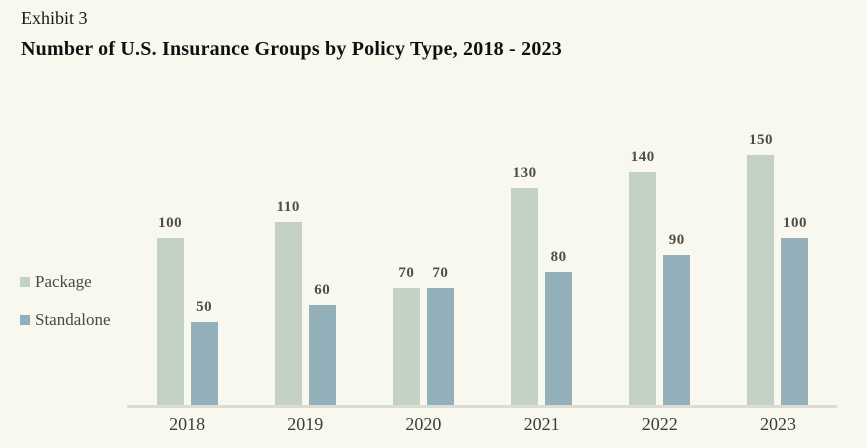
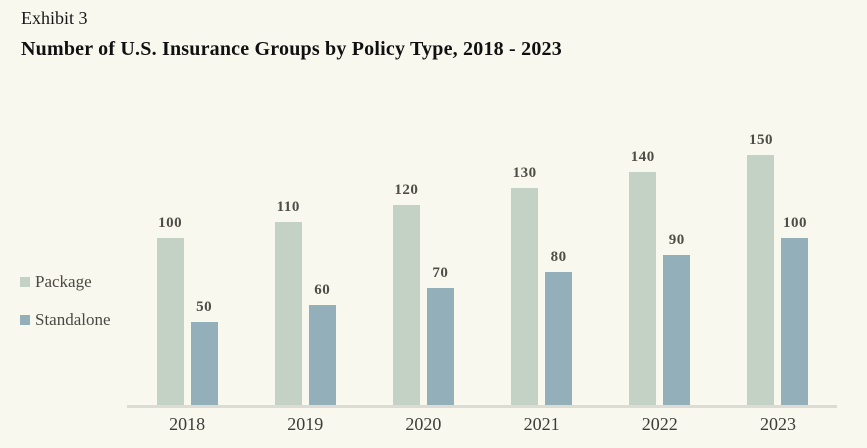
Package/2020: 70 -> 120
